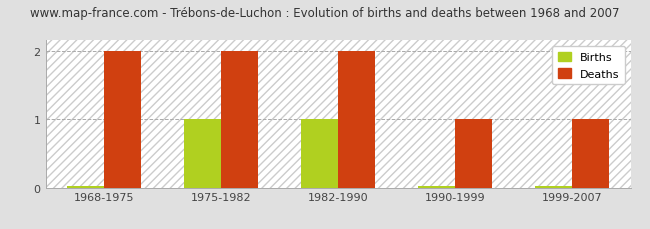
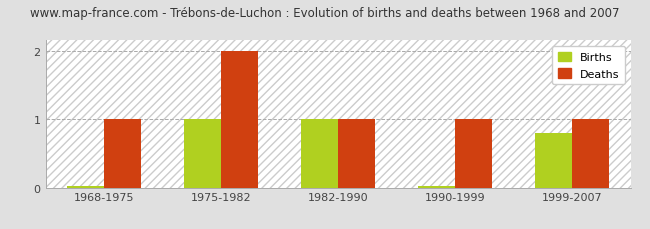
Deaths/1968-1975: 2 -> 1
Deaths/1982-1990: 2 -> 1
Births/1999-2007: 0.02 -> 0.80
